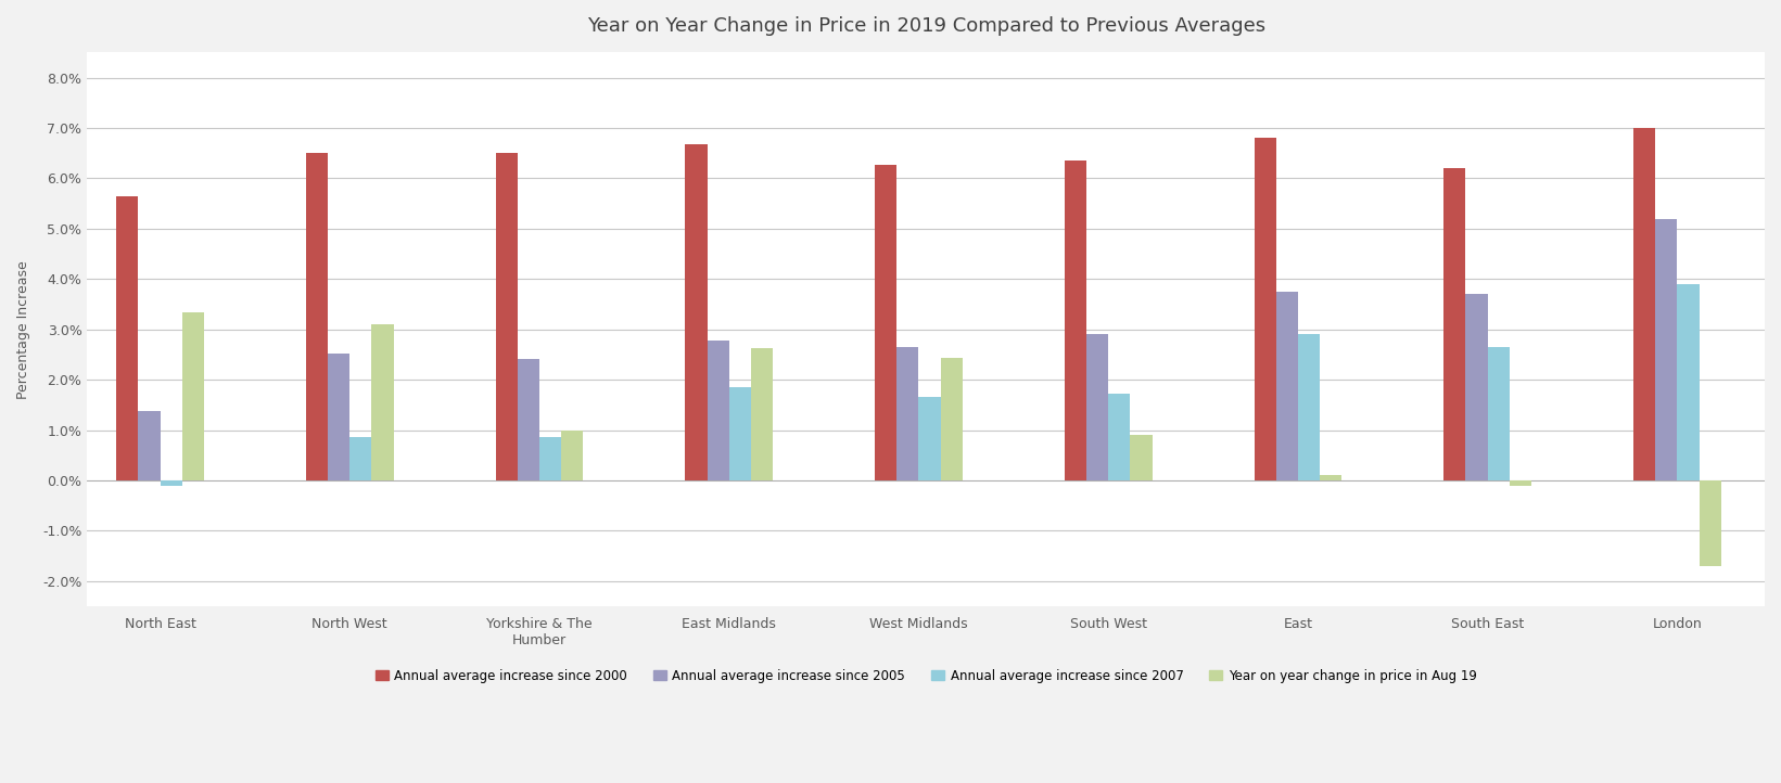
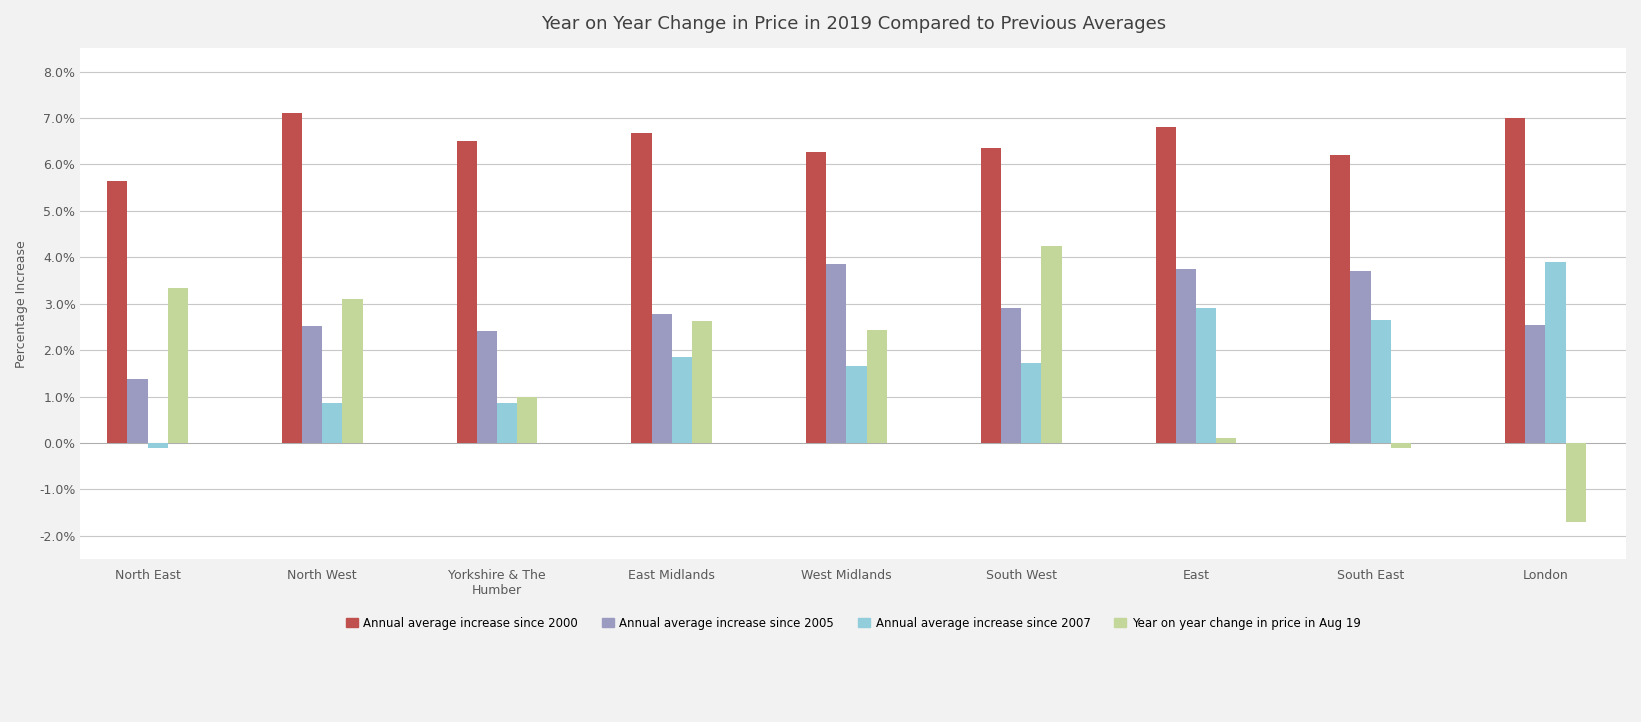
Annual average increase since 2000/North West: 6.50% -> 7.10%
Annual average increase since 2005/West Midlands: 2.65% -> 3.85%
Year on year change in price in Aug 19/South West: 0.90% -> 4.25%
Annual average increase since 2005/London: 5.20% -> 2.55%
